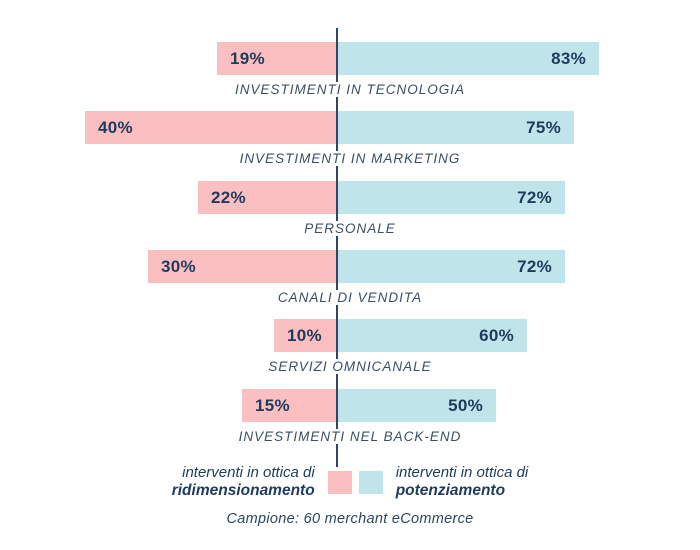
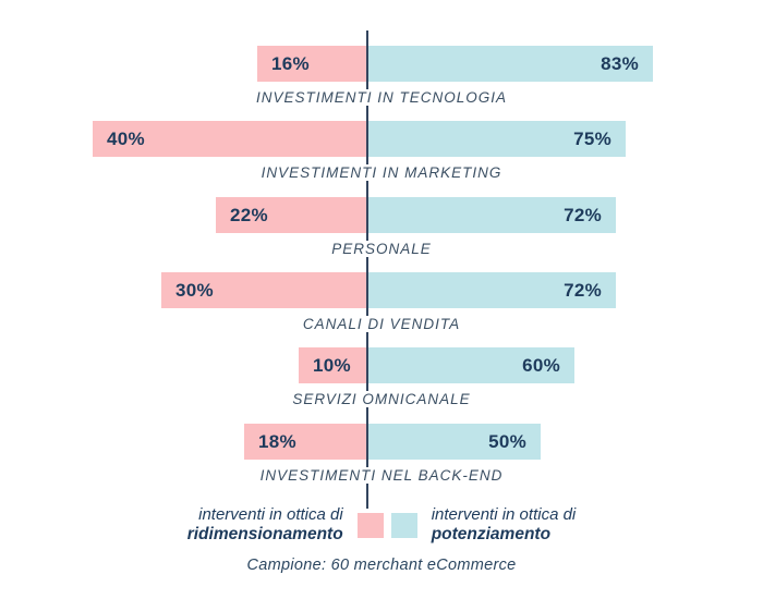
interventi in ottica di ridimensionamento/INVESTIMENTI IN TECNOLOGIA: 19% -> 16%
interventi in ottica di ridimensionamento/INVESTIMENTI NEL BACK-END: 15% -> 18%
